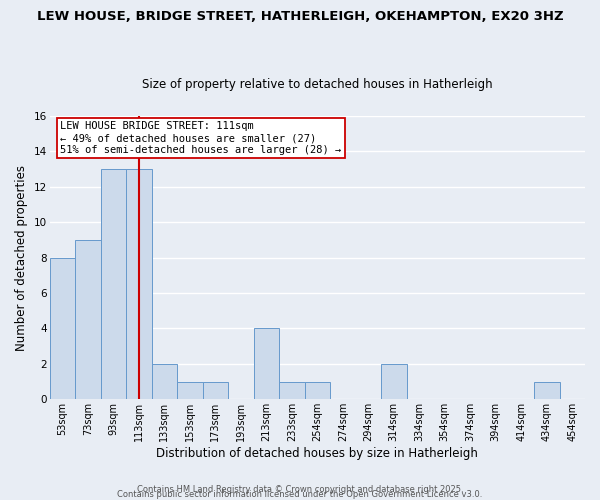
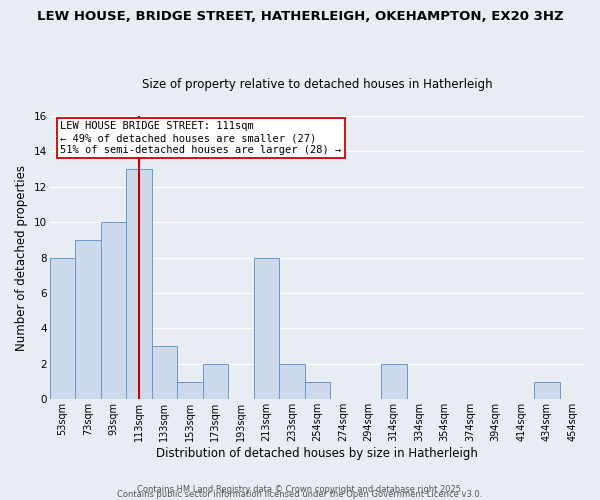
93sqm: 13 -> 10
133sqm: 2 -> 3
173sqm: 1 -> 2
213sqm: 4 -> 8
233sqm: 1 -> 2
